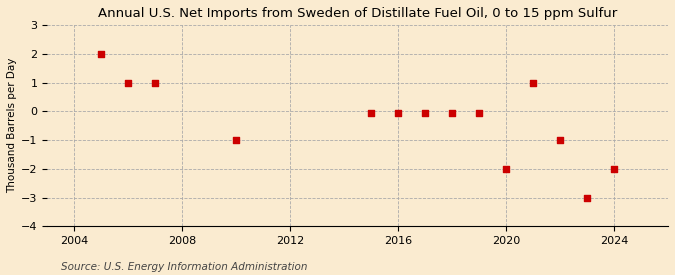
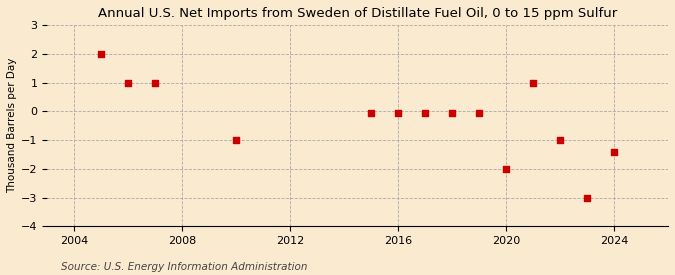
2024: -2.00 -> -1.40
